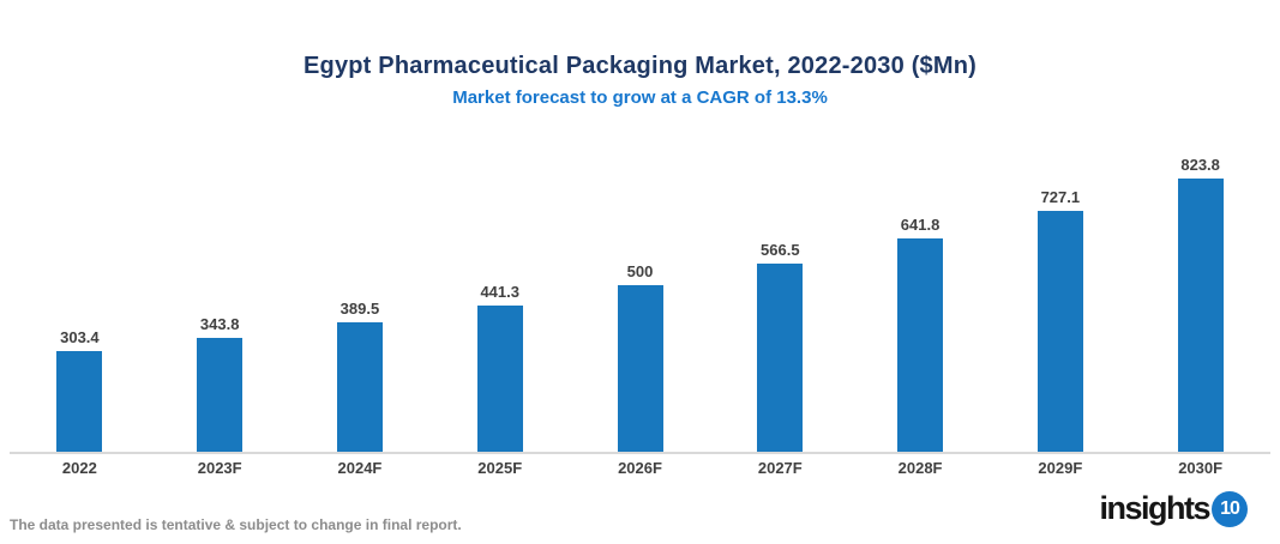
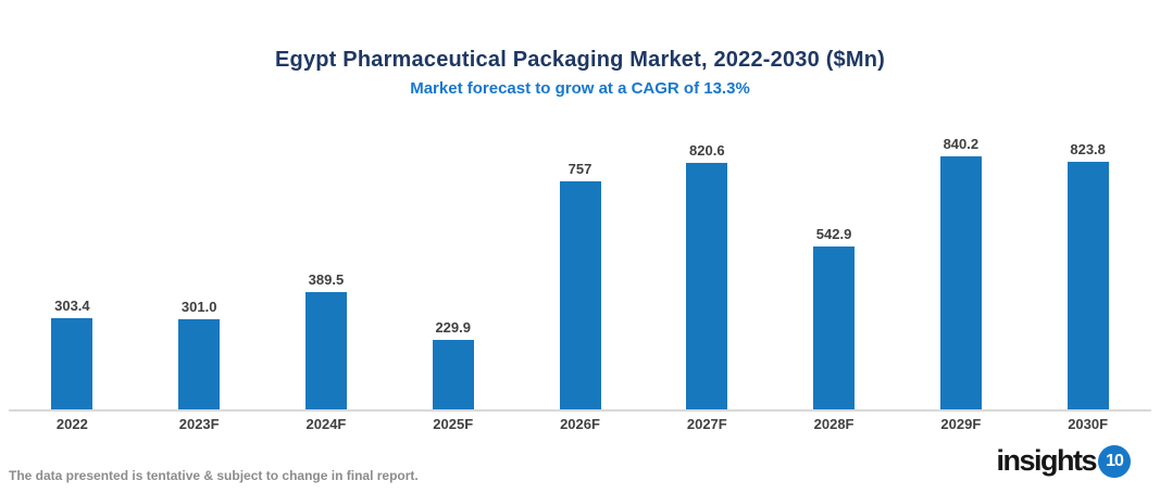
2023F: 343.8 -> 301.0
2025F: 441.3 -> 229.9
2026F: 500 -> 757
2027F: 566.5 -> 820.6
2028F: 641.8 -> 542.9
2029F: 727.1 -> 840.2
